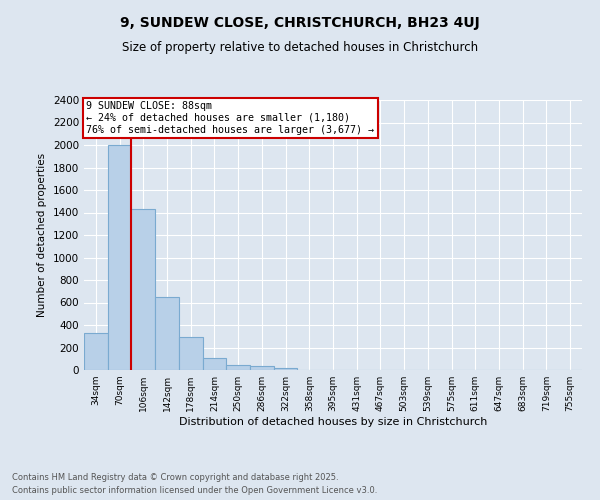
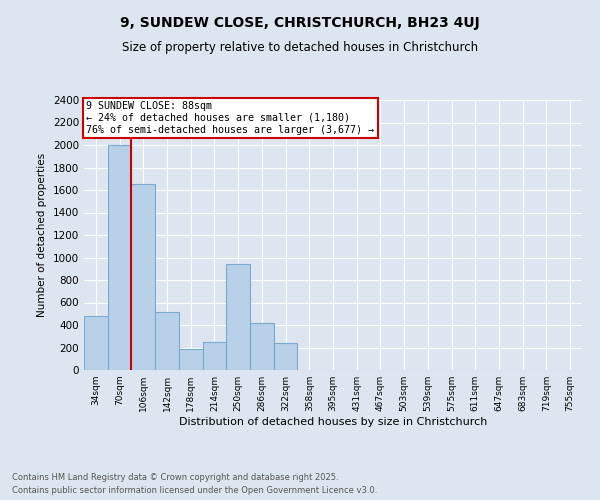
34sqm: 320 -> 480
106sqm: 1430 -> 1650
142sqm: 650 -> 520
178sqm: 290 -> 190
214sqm: 100 -> 250
250sqm: 40 -> 940
286sqm: 40 -> 420
322sqm: 20 -> 240
